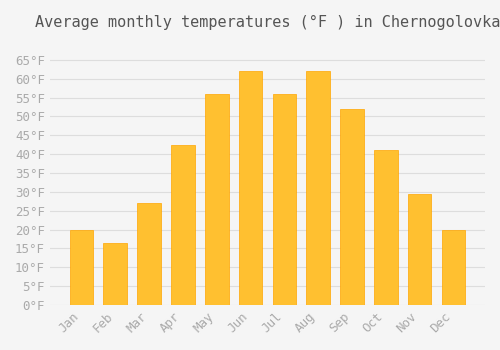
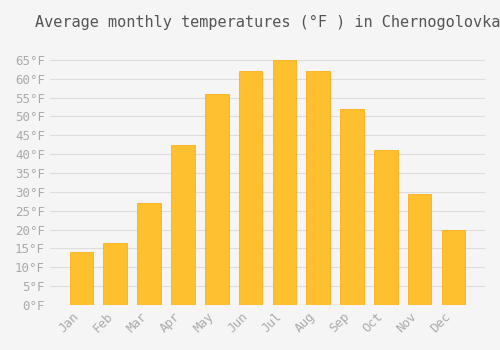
Jan: 20.0°F -> 14.0°F
Jul: 56.0°F -> 65.0°F
